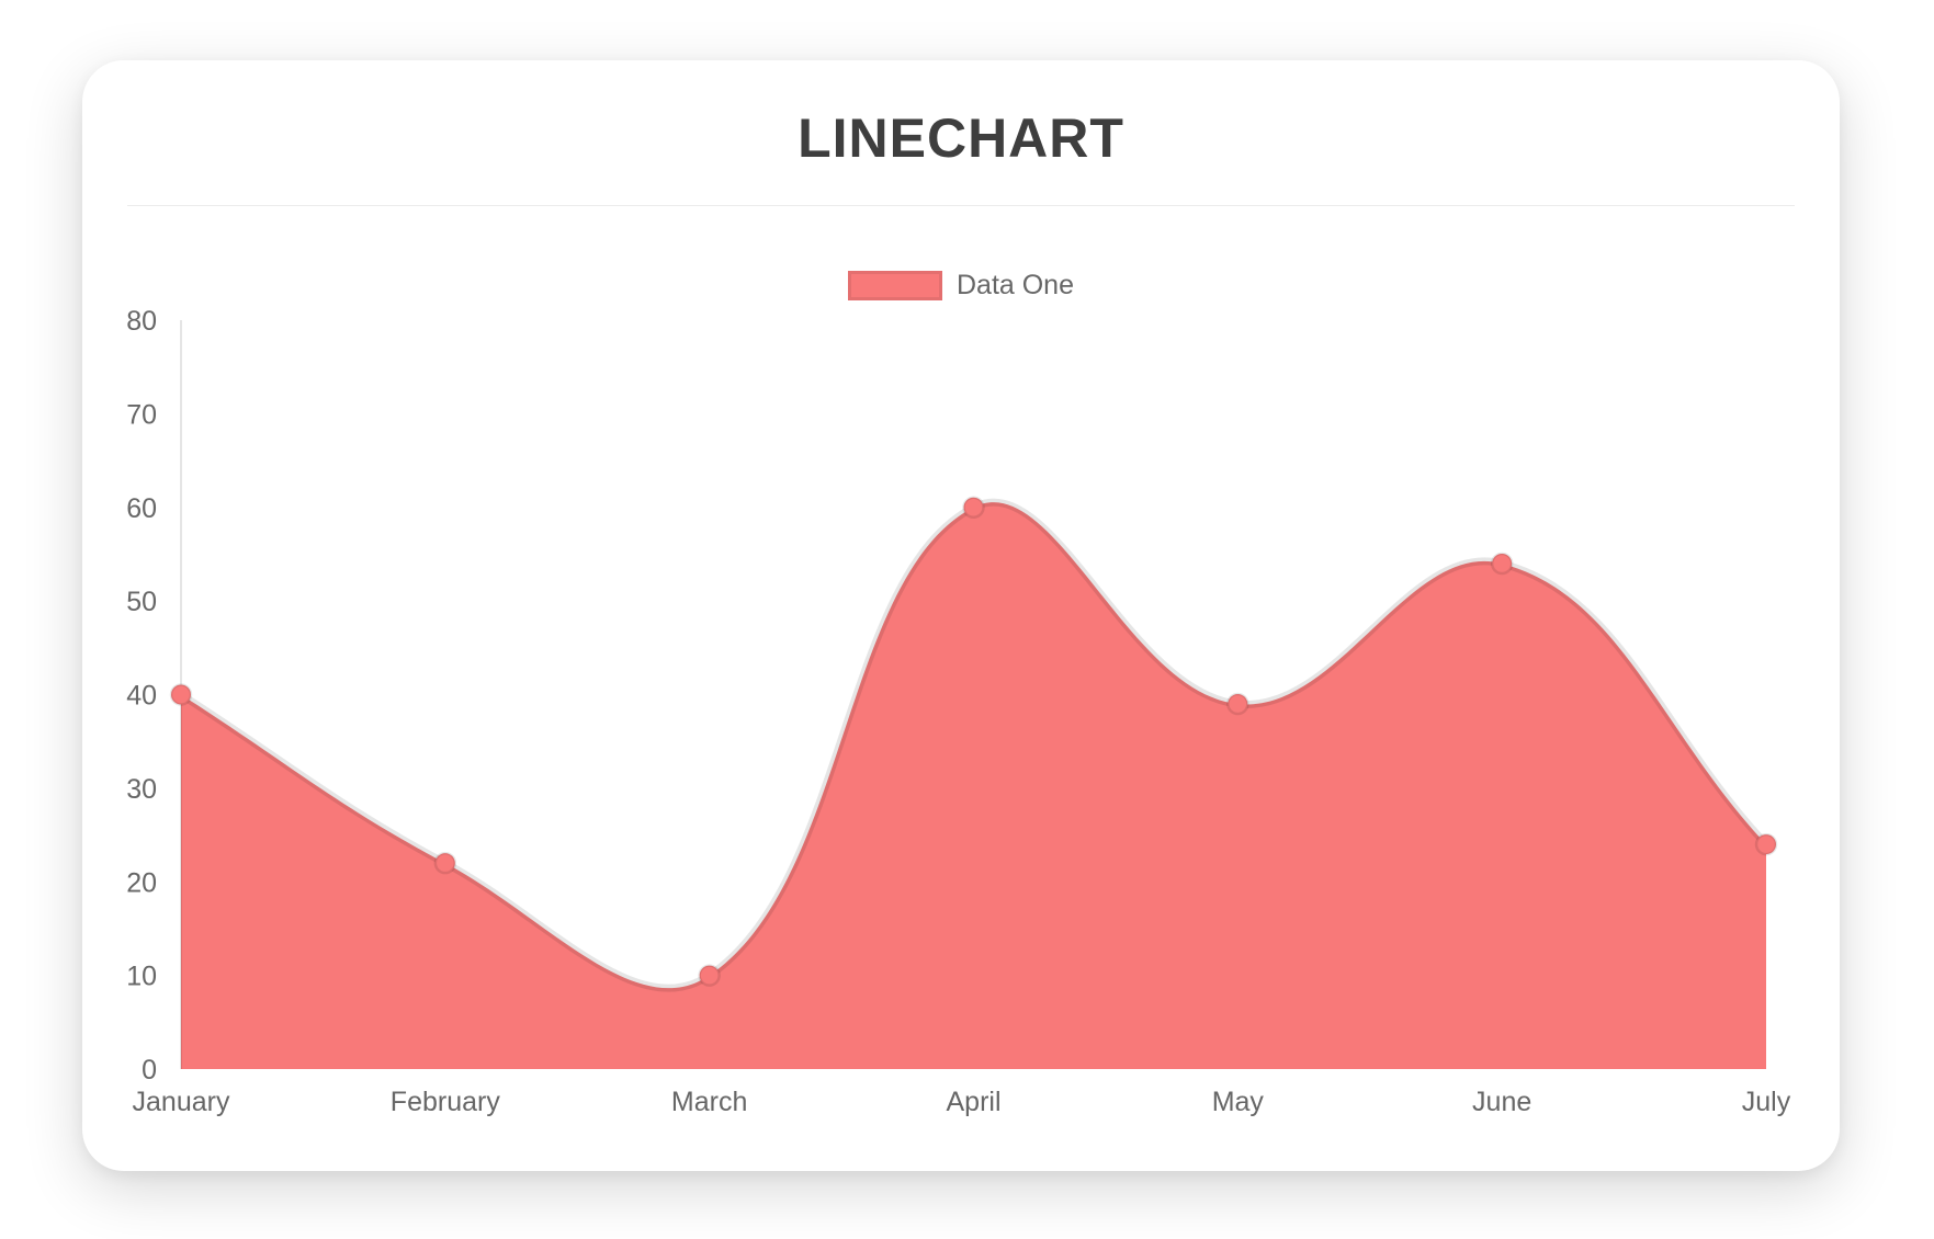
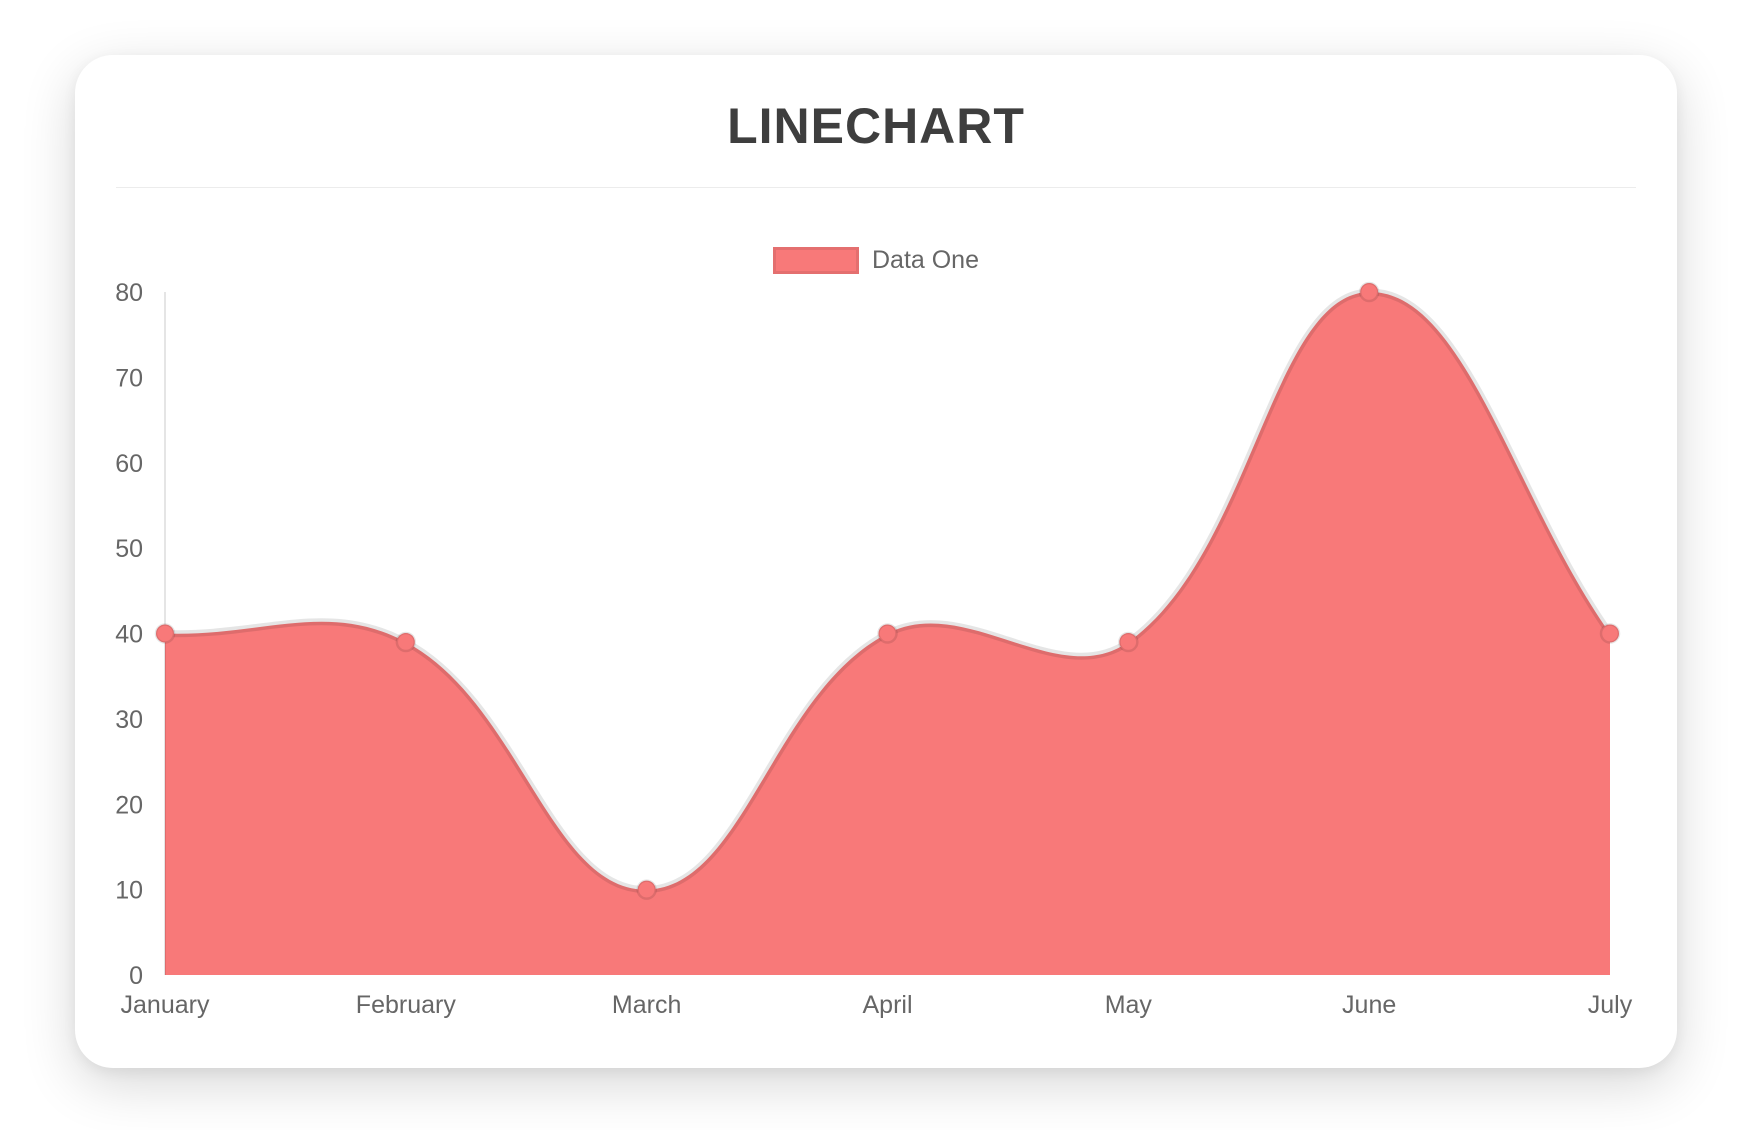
February: 22 -> 39
April: 60 -> 40
June: 54 -> 80
July: 24 -> 40
